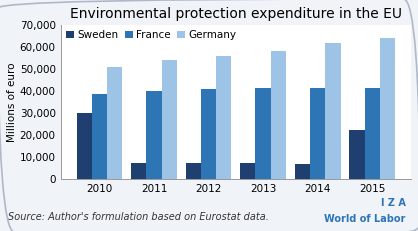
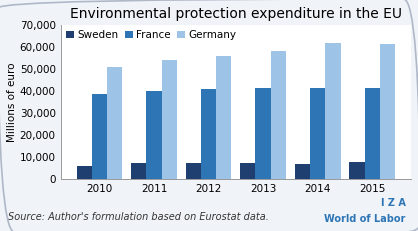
Sweden/2010: 30,000 -> 6,200
Sweden/2015: 22,500 -> 7,800
Germany/2015: 64,000 -> 61,500
